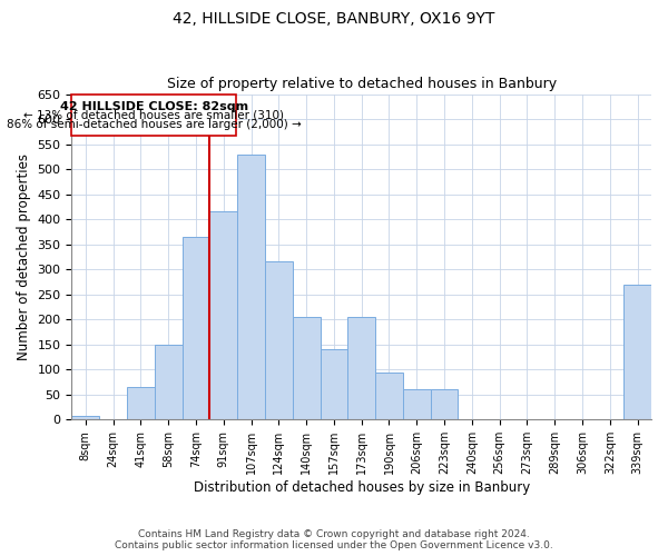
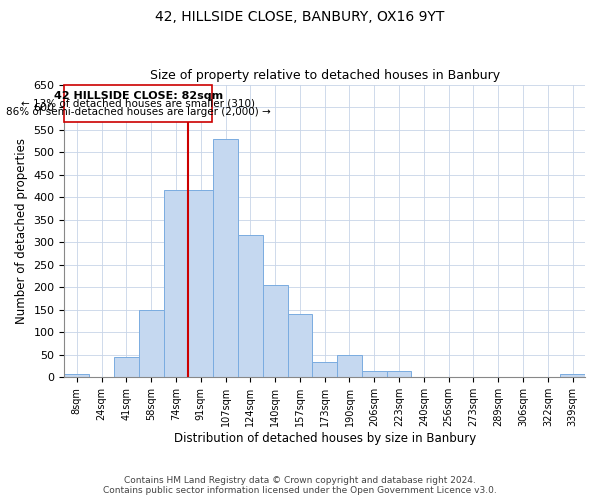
41sqm: 65 -> 45
74sqm: 365 -> 415
173sqm: 205 -> 35
190sqm: 95 -> 50
206sqm: 60 -> 15
223sqm: 60 -> 15
339sqm: 270 -> 8
